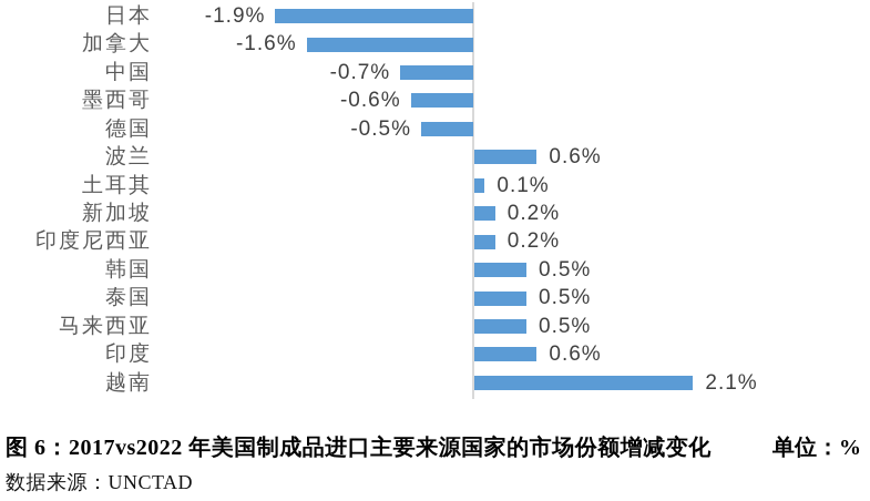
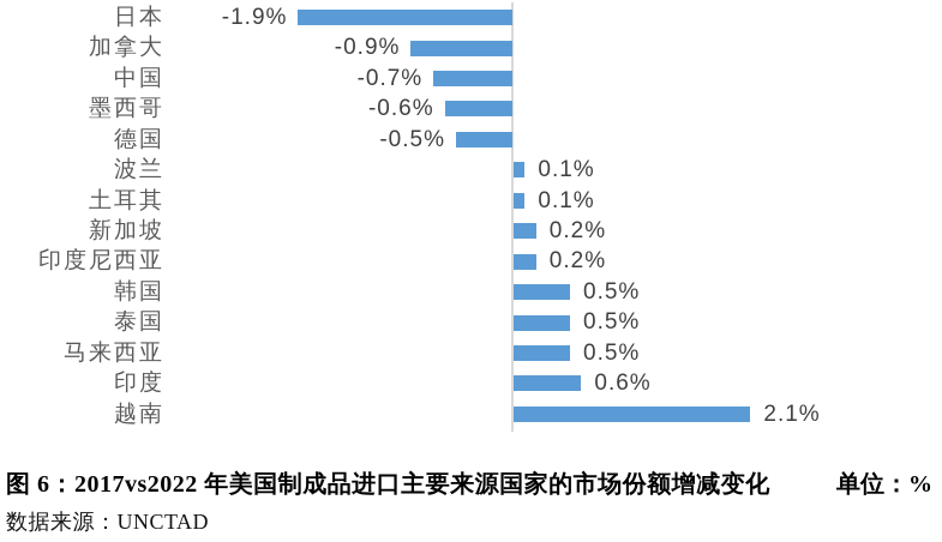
加拿大: -1.6% -> -0.9%
波兰: 0.6% -> 0.1%
